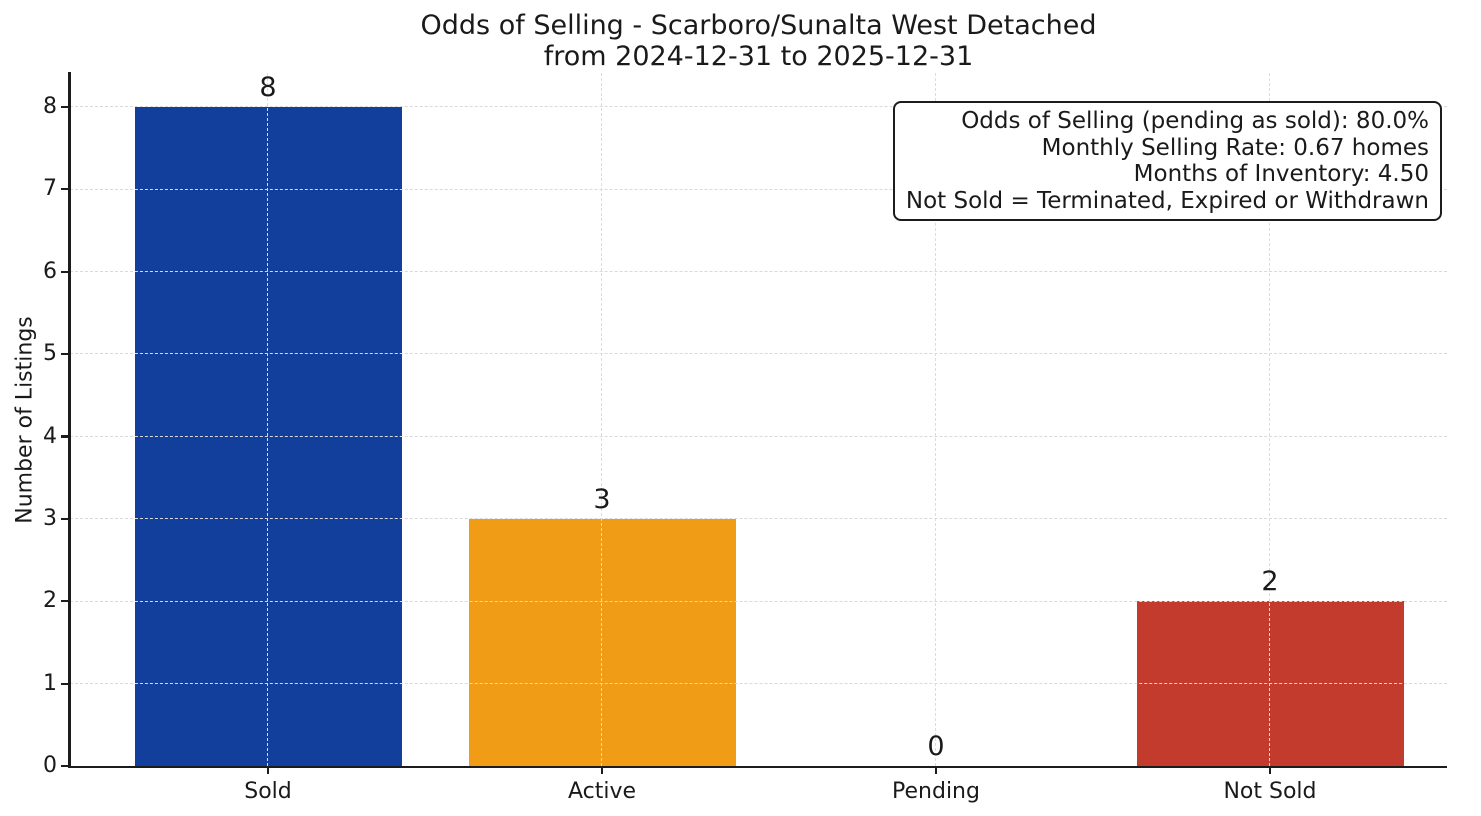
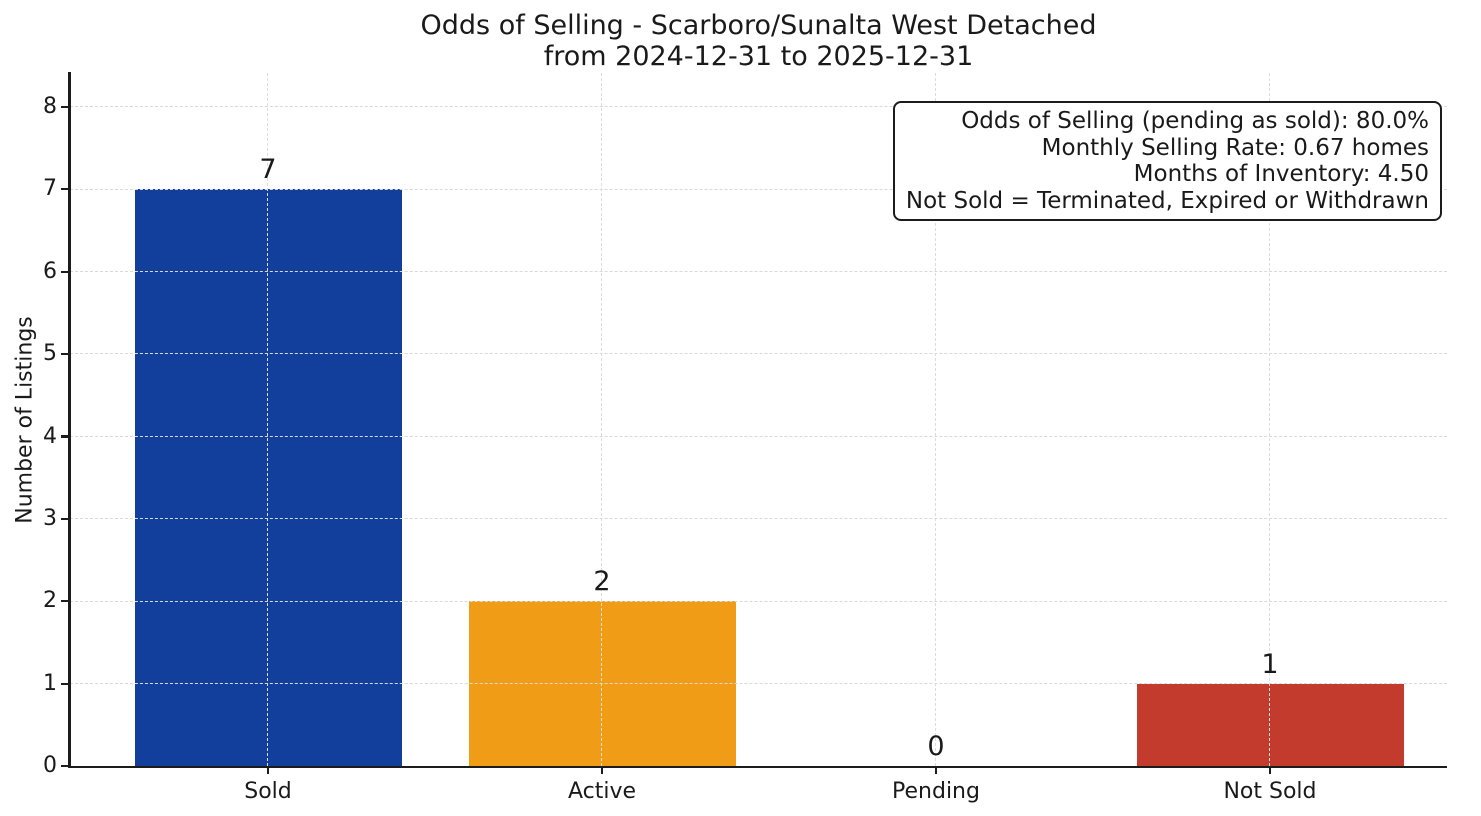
Sold: 8 -> 7
Active: 3 -> 2
Not Sold: 2 -> 1
